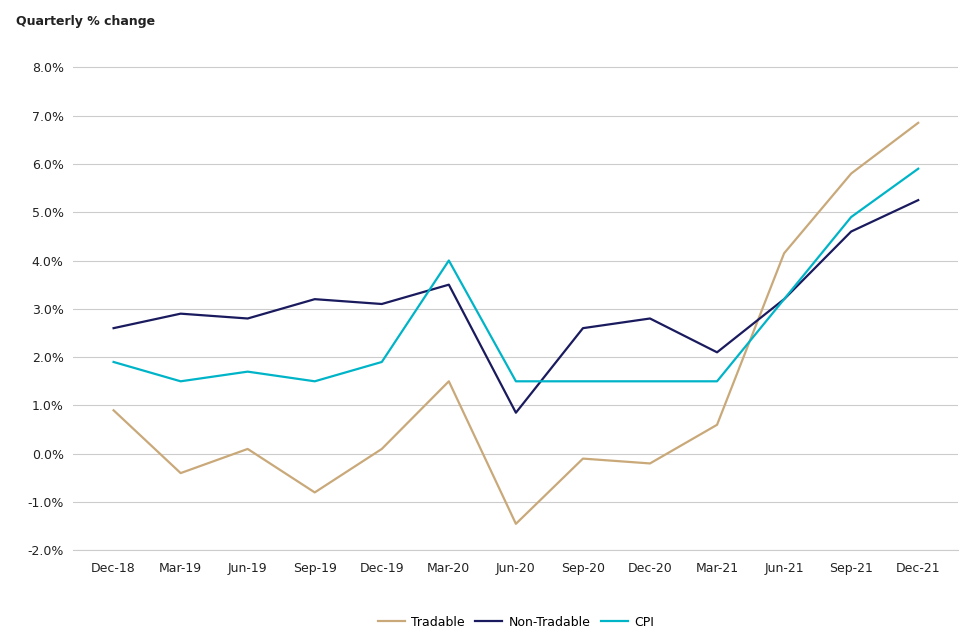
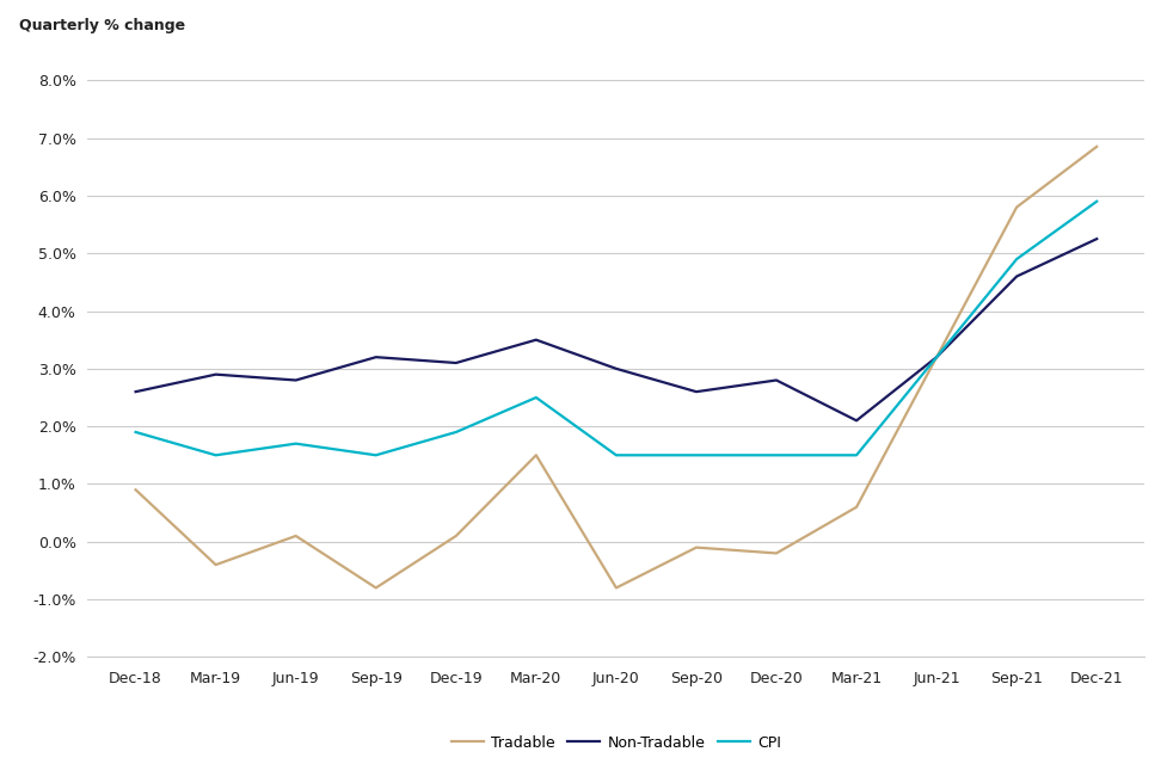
CPI/Mar-20: 4.0% -> 2.5%
Tradable/Jun-20: -1.45% -> -0.80%
Non-Tradable/Jun-20: 0.85% -> 3.00%
Tradable/Jun-21: 4.15% -> 3.20%
